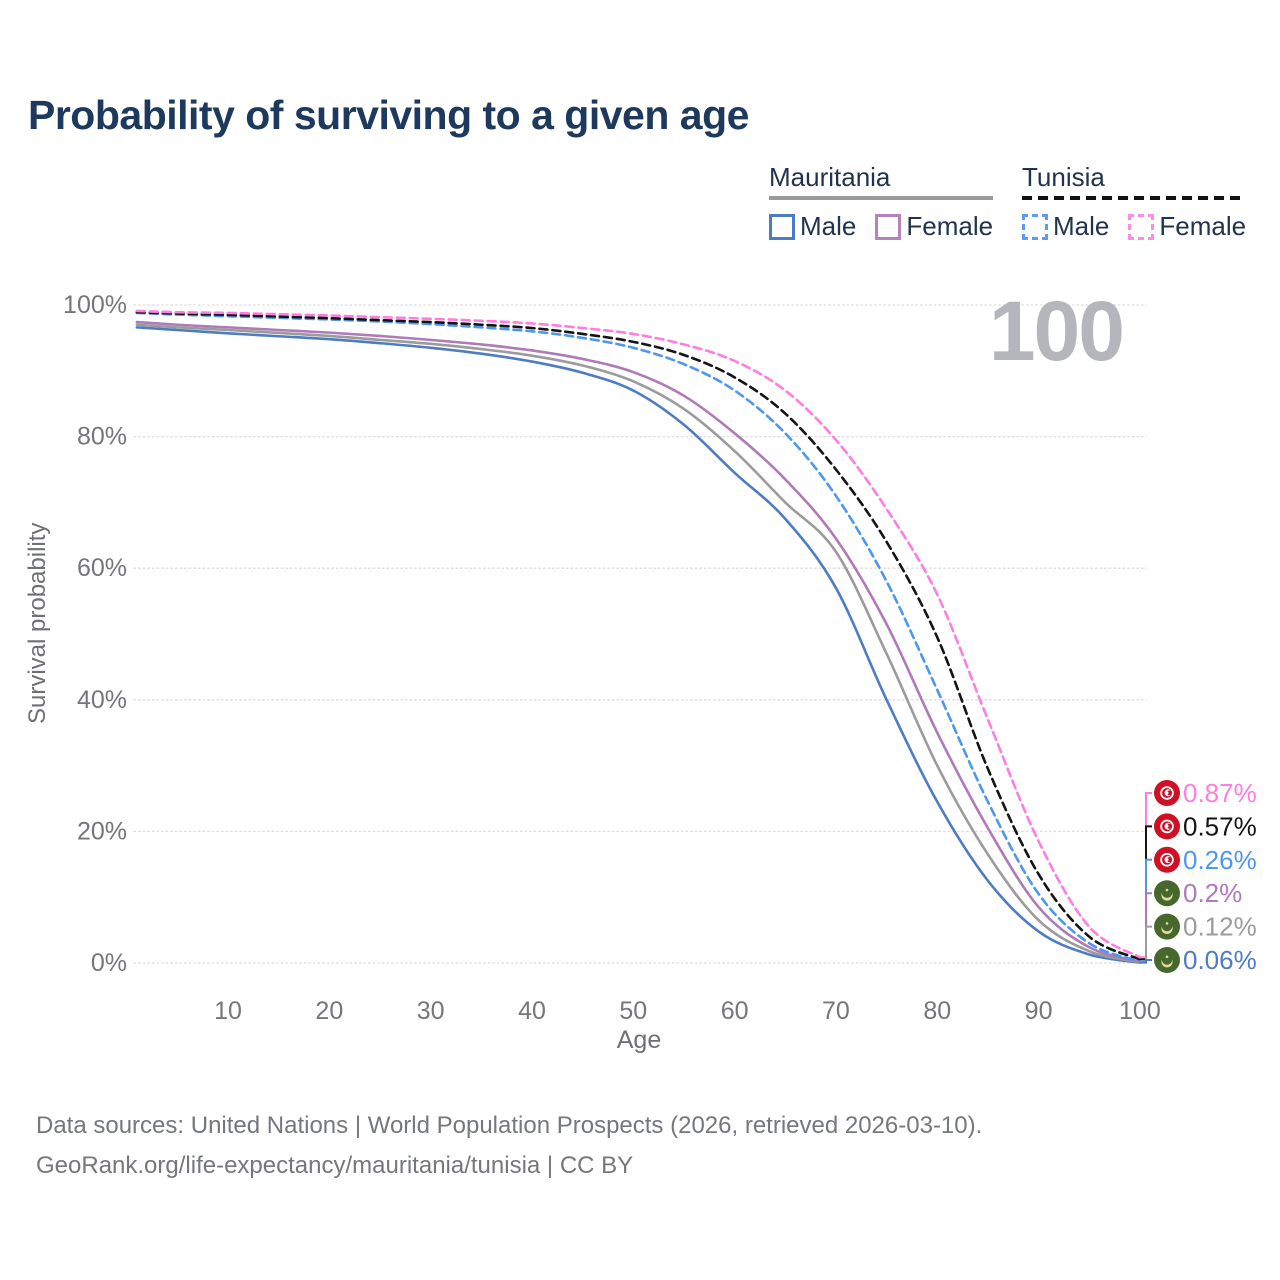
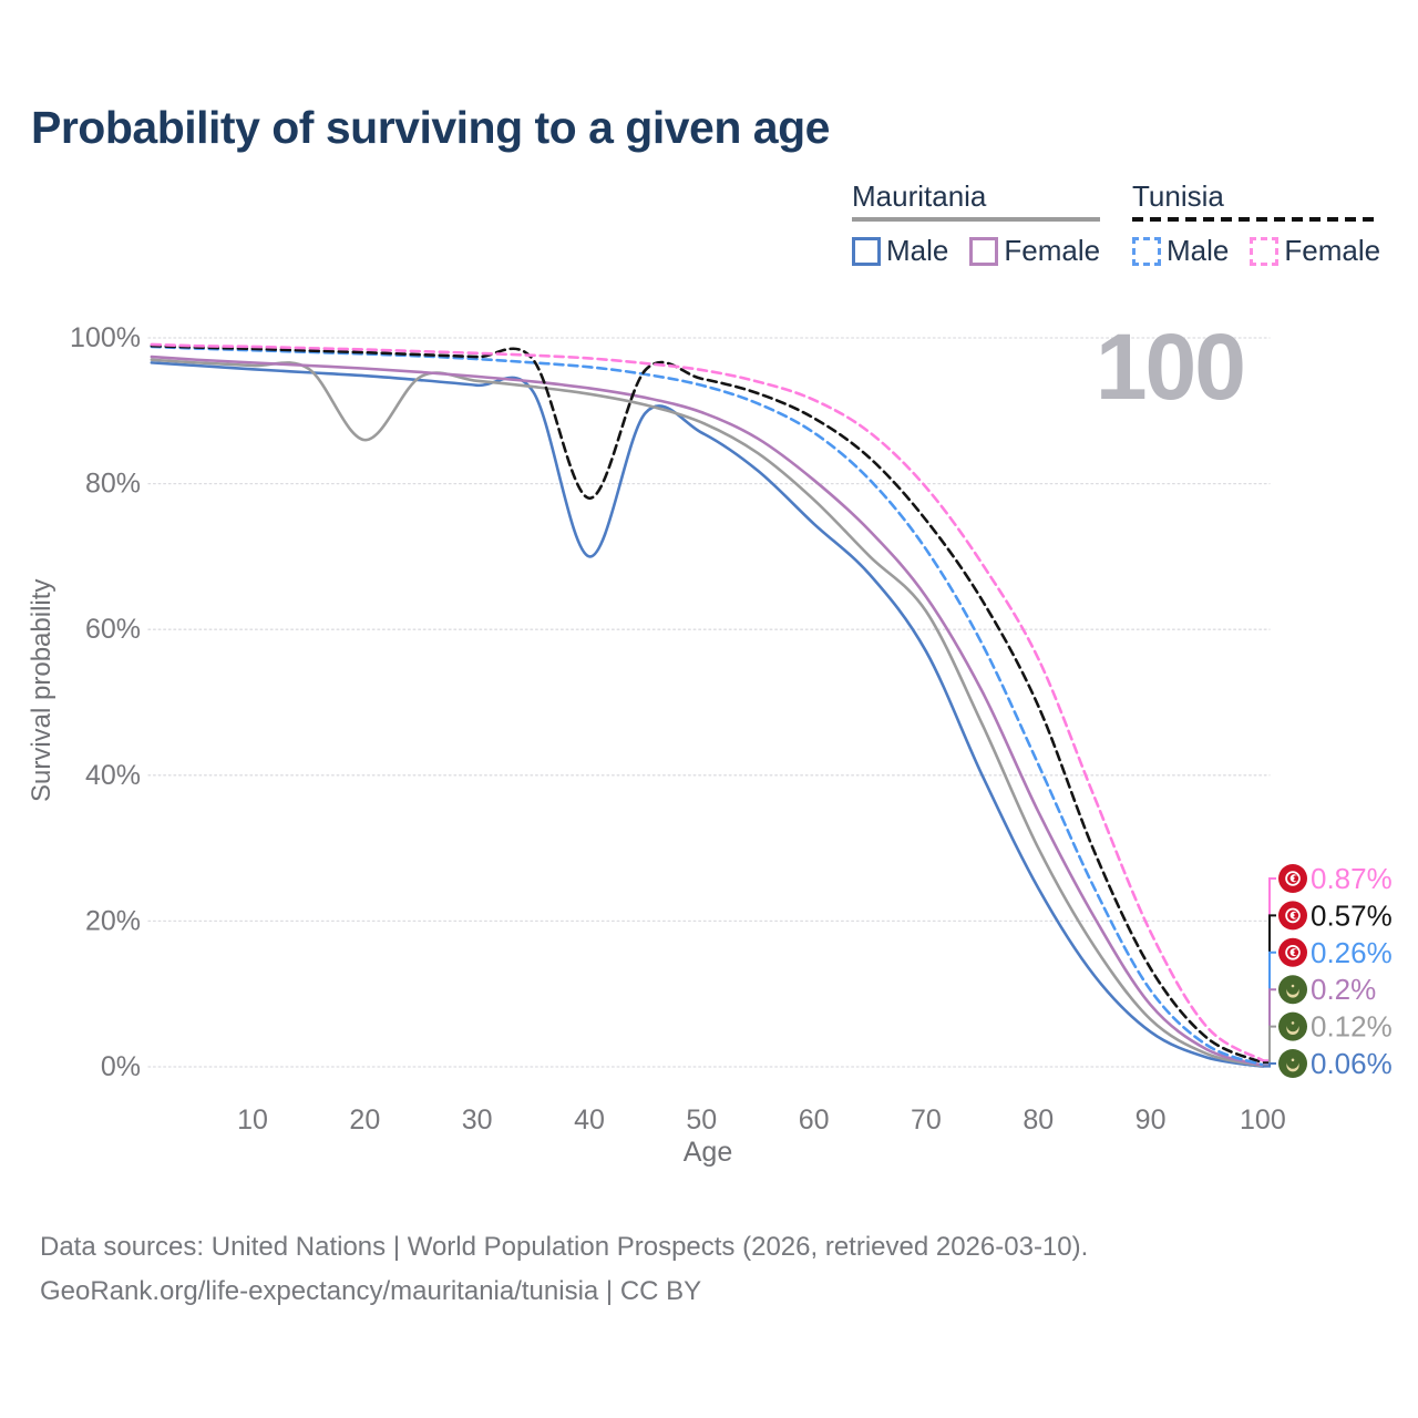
Mauritania/20: 95% -> 86%
Mauritania Male/40: 91% -> 70%
Tunisia/40: 96% -> 78%
